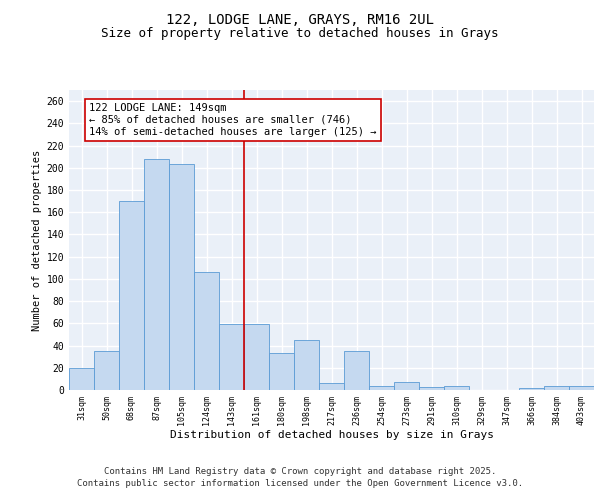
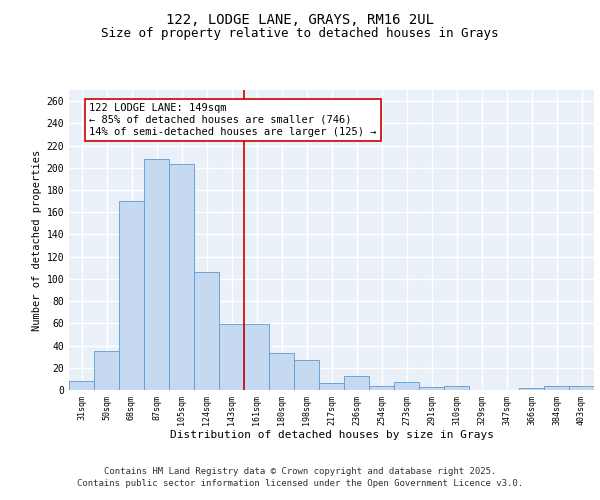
31sqm: 20 -> 8
198sqm: 45 -> 27
236sqm: 35 -> 13
